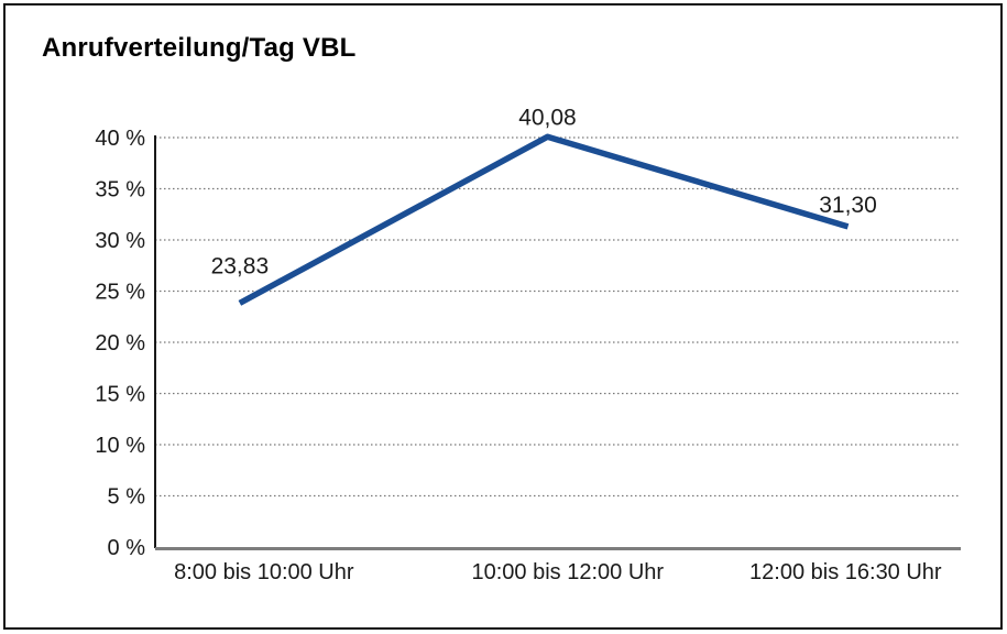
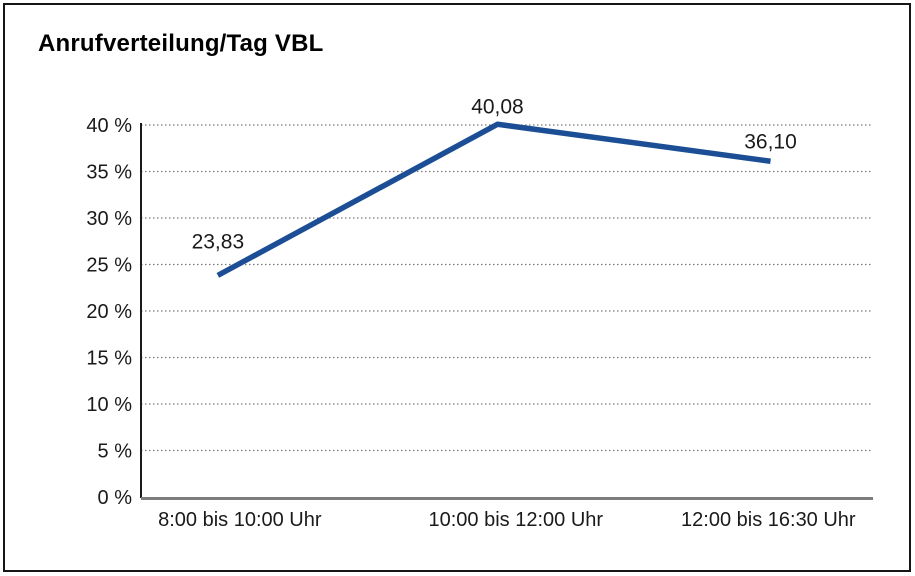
12:00 bis 16:30 Uhr: 31,30 -> 36,10
